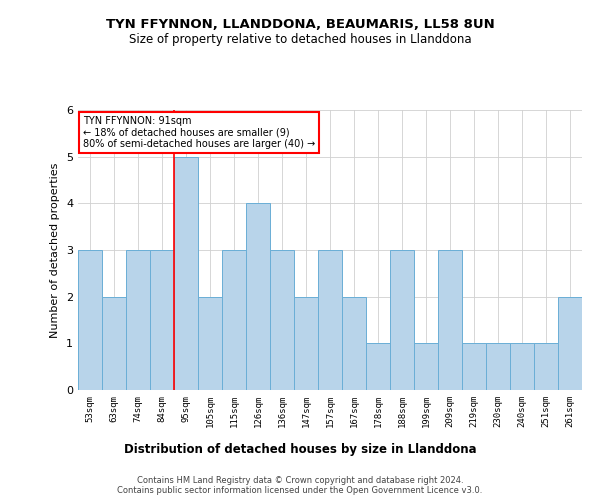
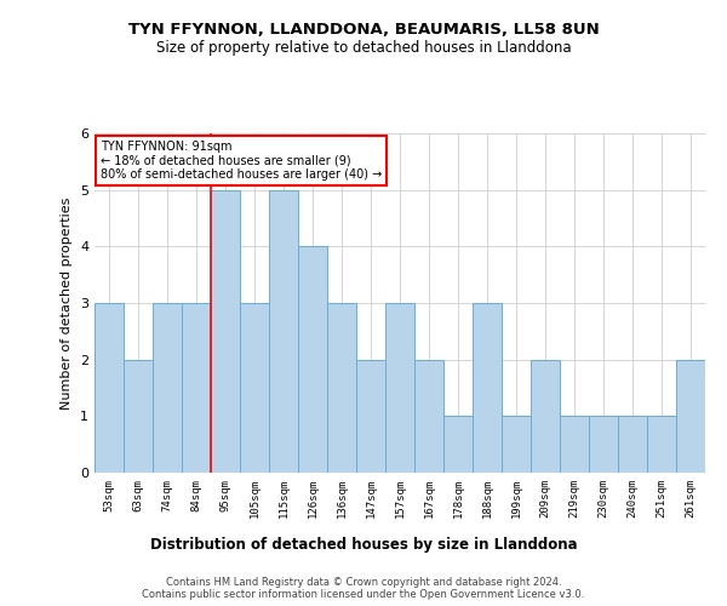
105sqm: 2 -> 3
115sqm: 3 -> 5
209sqm: 3 -> 2
